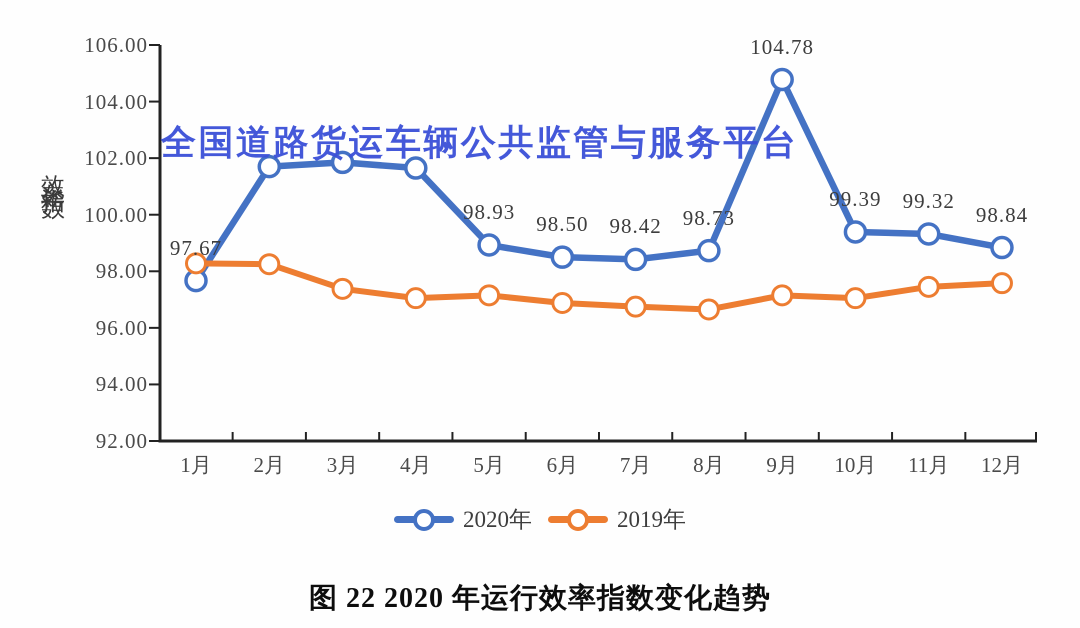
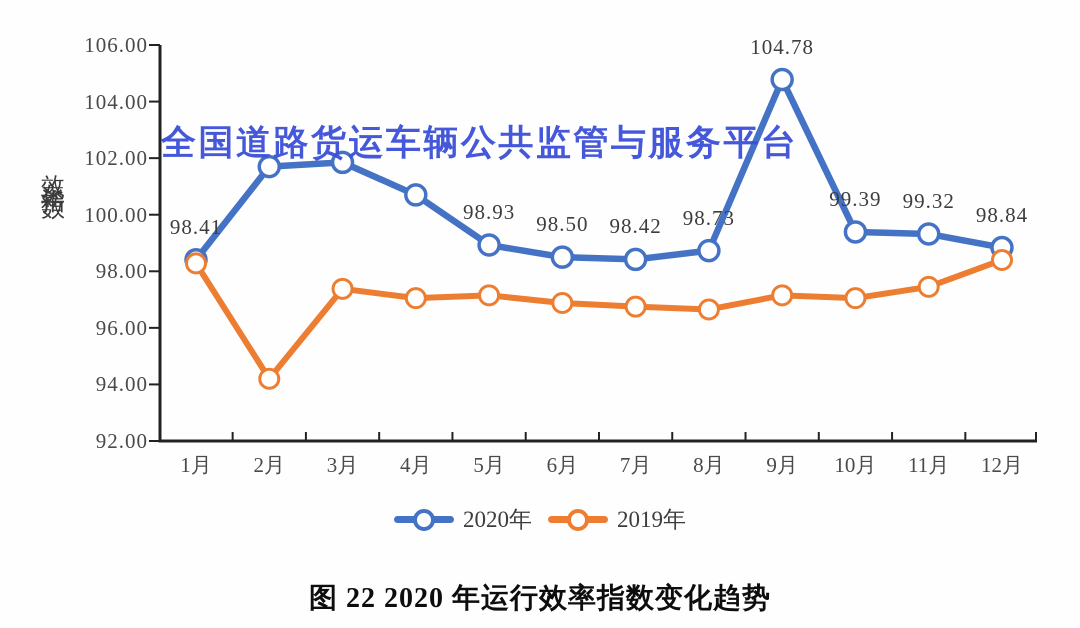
2020年/1月: 97.67 -> 98.41
2019年/2月: 98.2 -> 94.2
2020年/4月: 101.7 -> 100.7
2019年/12月: 97.6 -> 98.4
